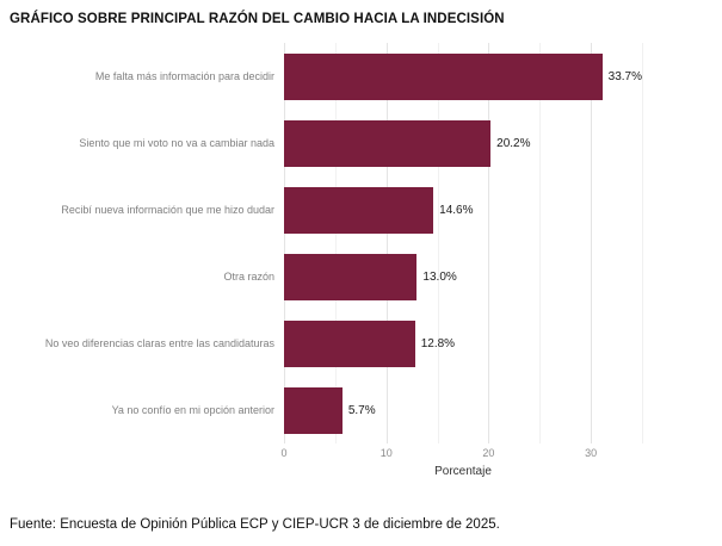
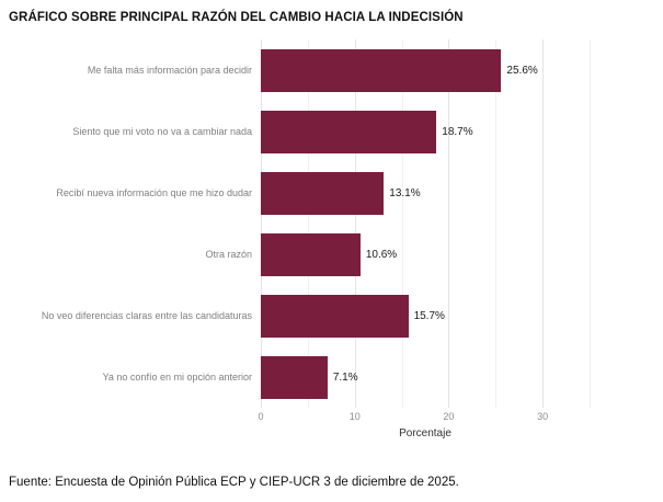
Me falta más información para decidir: 33.7% -> 25.6%
Siento que mi voto no va a cambiar nada: 20.2% -> 18.7%
Recibí nueva información que me hizo dudar: 14.6% -> 13.1%
Otra razón: 13.0% -> 10.6%
No veo diferencias claras entre las candidaturas: 12.8% -> 15.7%
Ya no confío en mi opción anterior: 5.7% -> 7.1%
